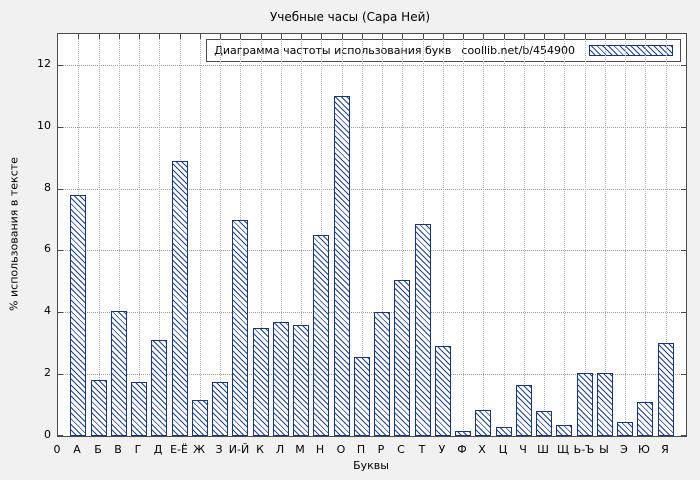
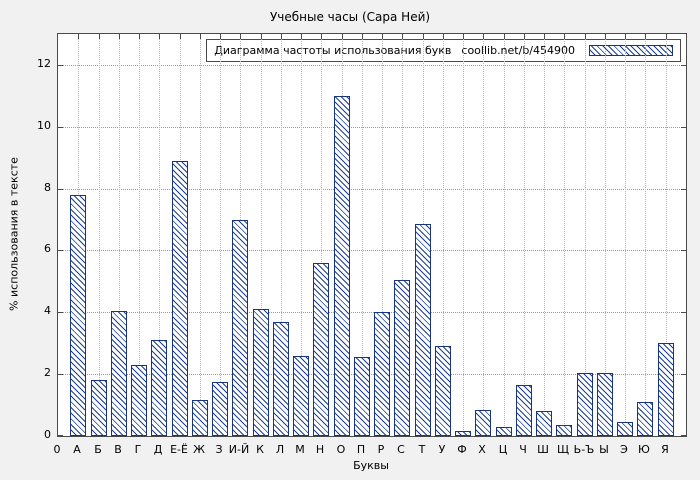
Г: 1.8 -> 2.3
К: 3.5 -> 4.1
М: 3.6 -> 2.6
Н: 6.5 -> 5.6
